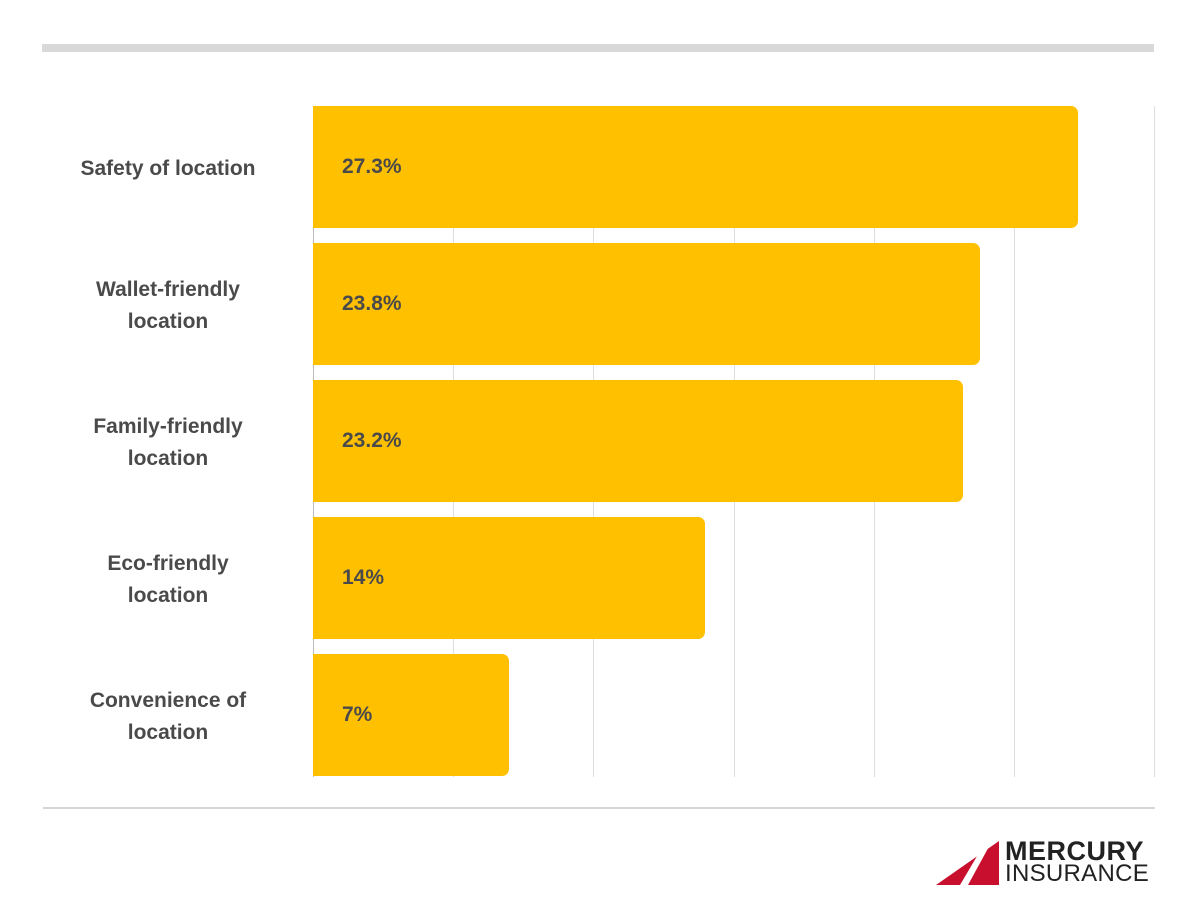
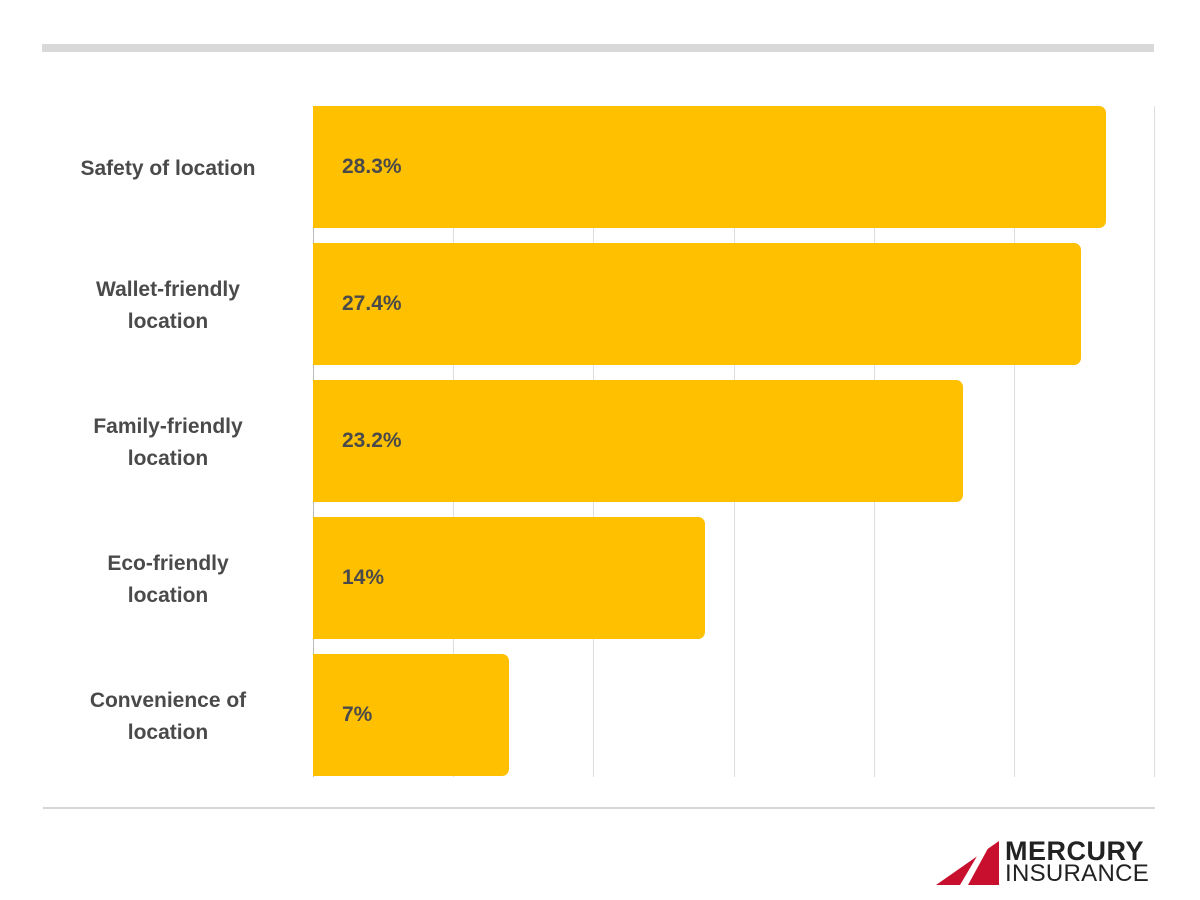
Safety of location: 27.3% -> 28.3%
Wallet-friendly location: 23.8% -> 27.4%
